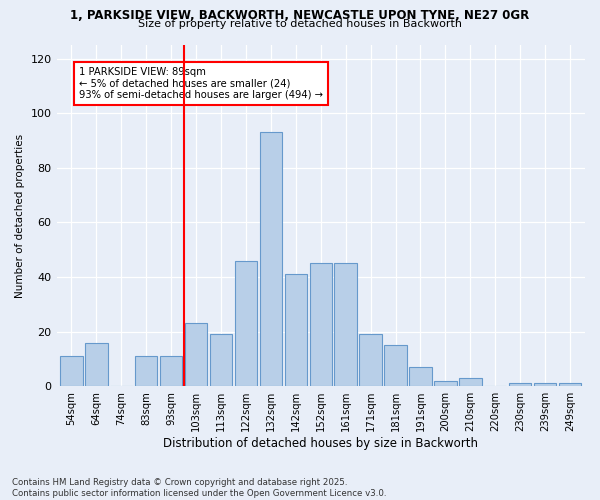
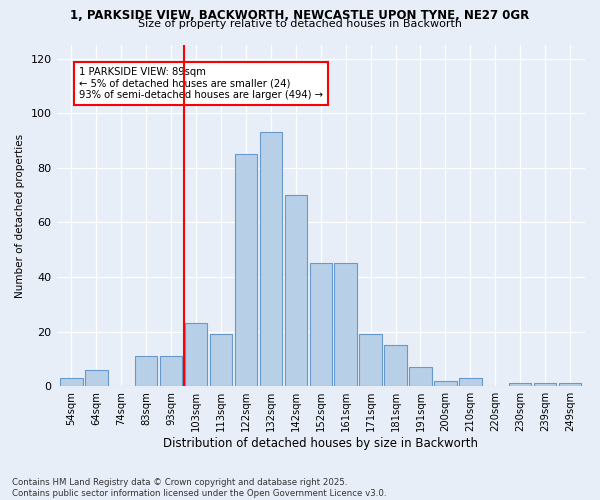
54sqm: 11 -> 3
64sqm: 16 -> 6
122sqm: 46 -> 85
142sqm: 41 -> 70
